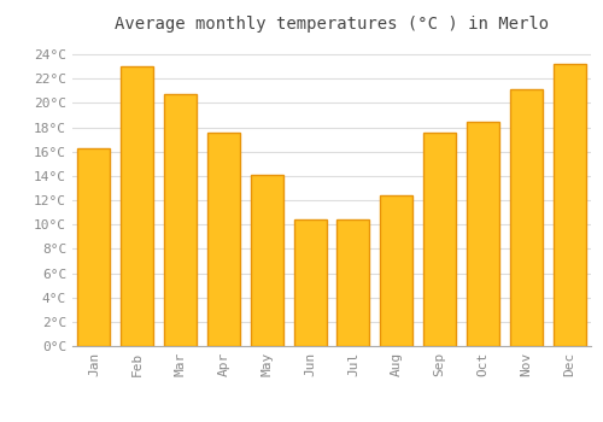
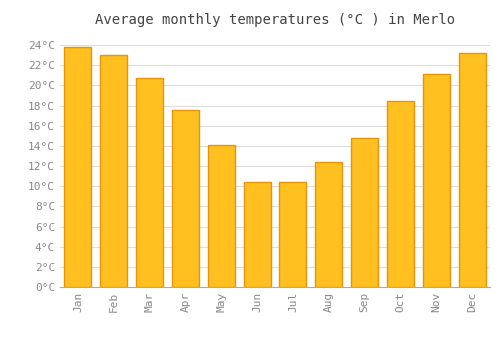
Jan: 16.3°C -> 23.8°C
Sep: 17.6°C -> 14.8°C
